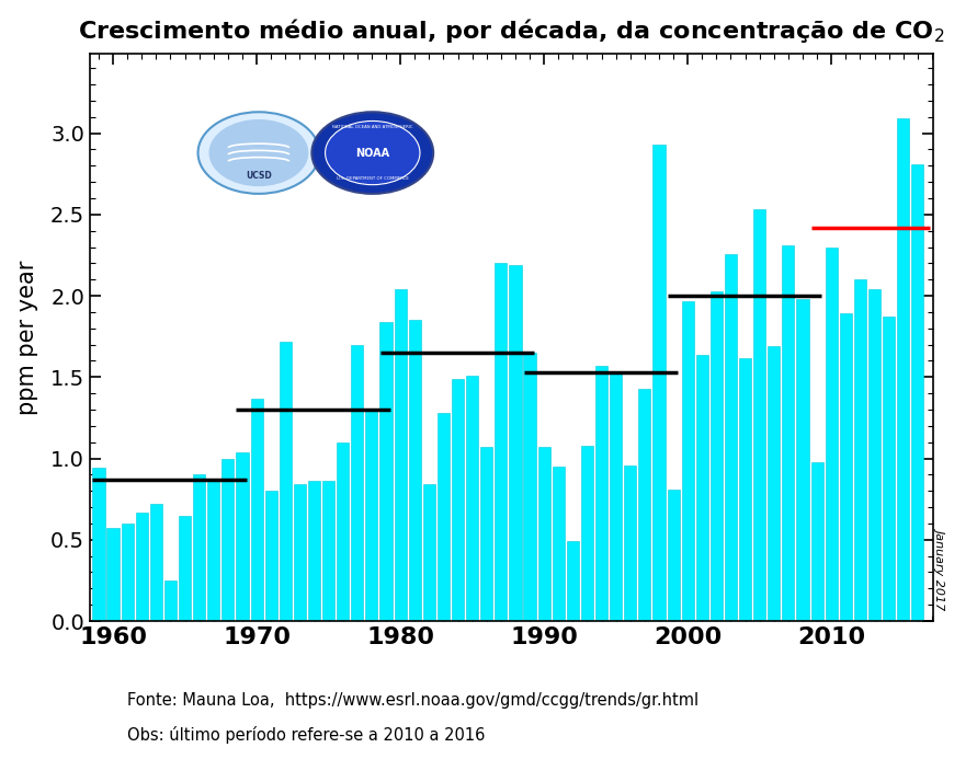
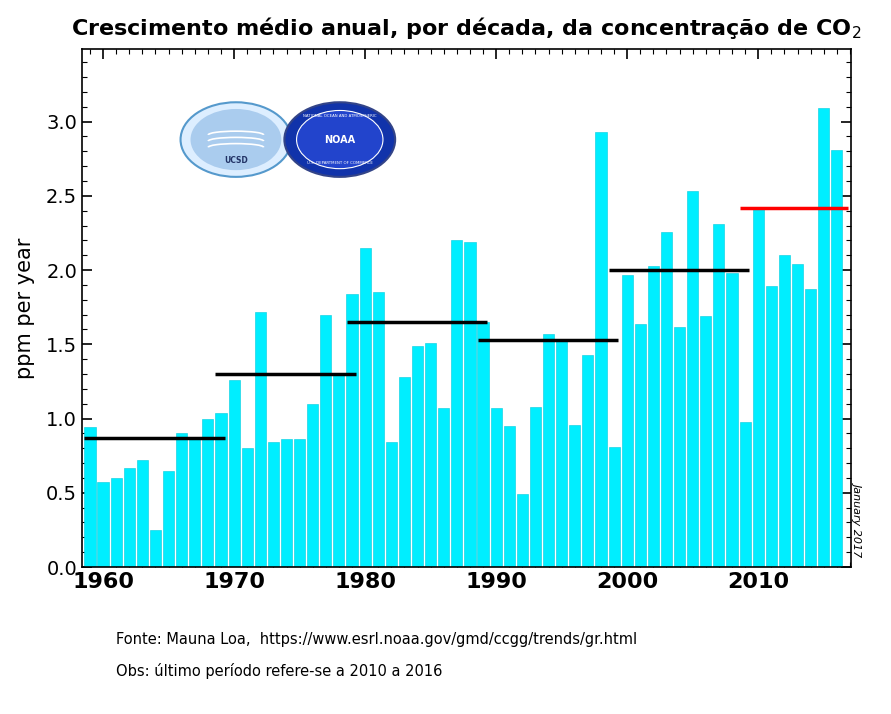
1970: 1.37 -> 1.26
1980: 2.04 -> 2.15
2010: 2.30 -> 2.42
